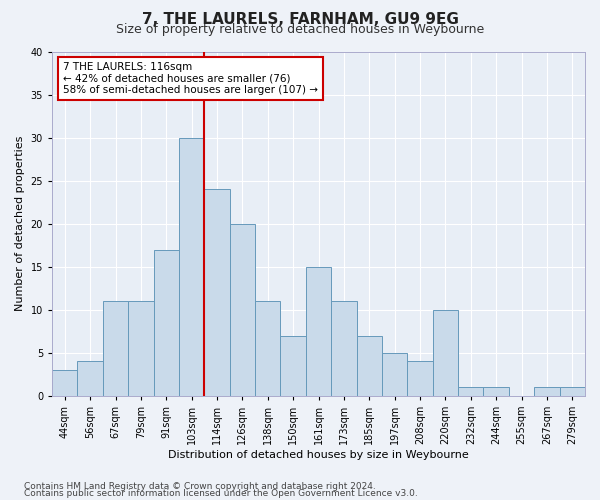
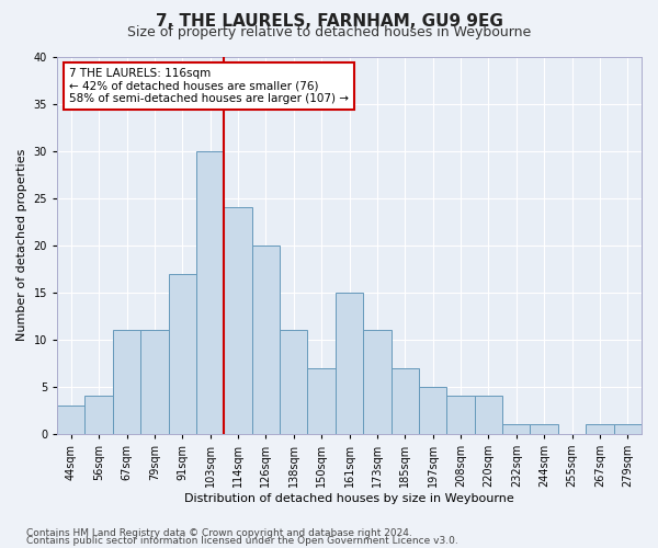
220sqm: 10 -> 4
